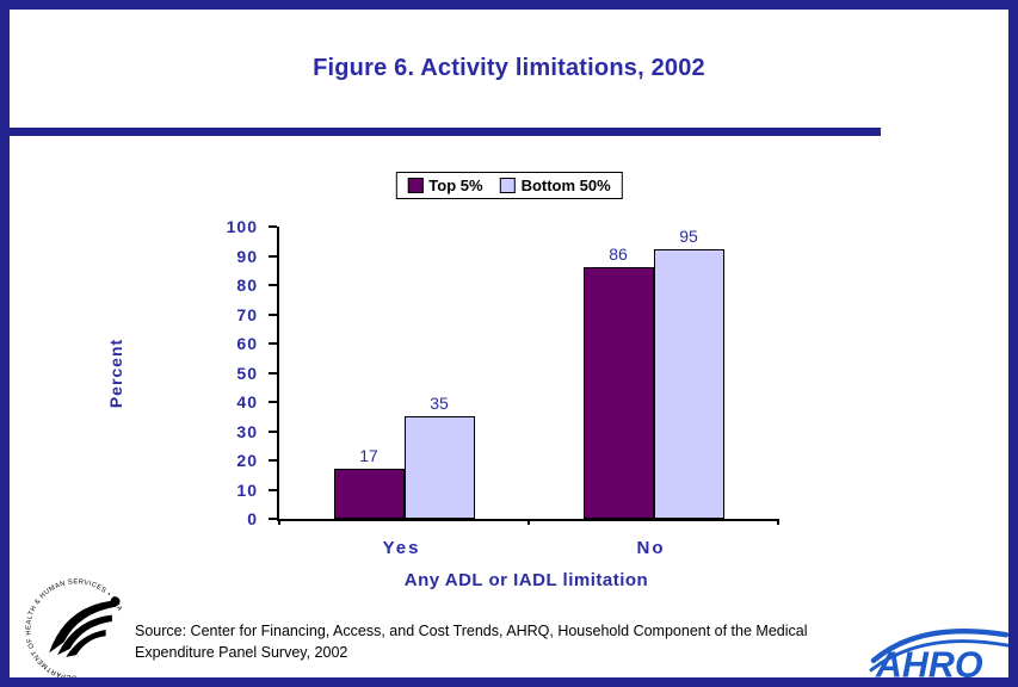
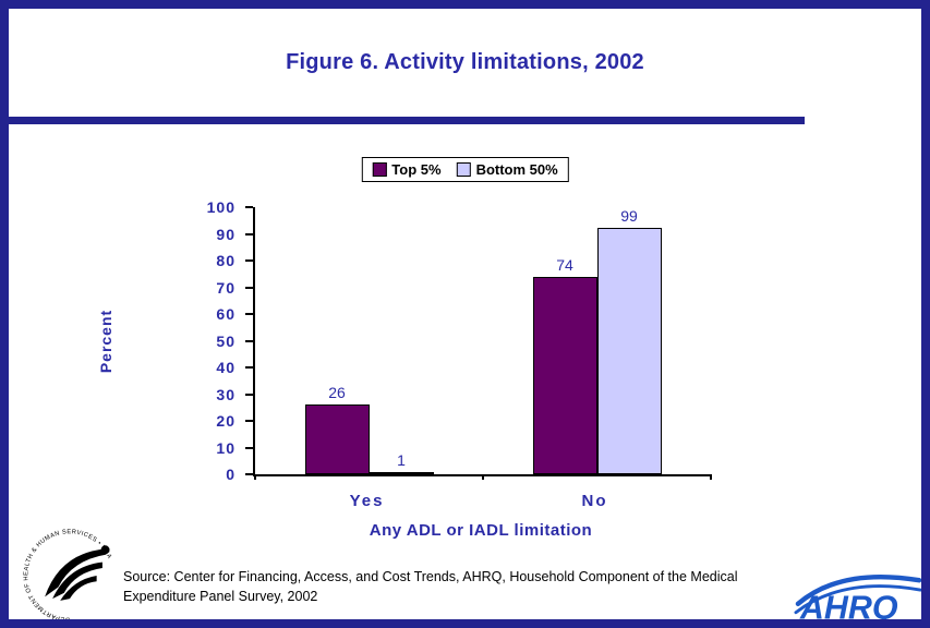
Top 5%/Yes: 17 -> 26
Bottom 50%/Yes: 35 -> 1
Top 5%/No: 86 -> 74
Bottom 50%/No: 95 -> 99
